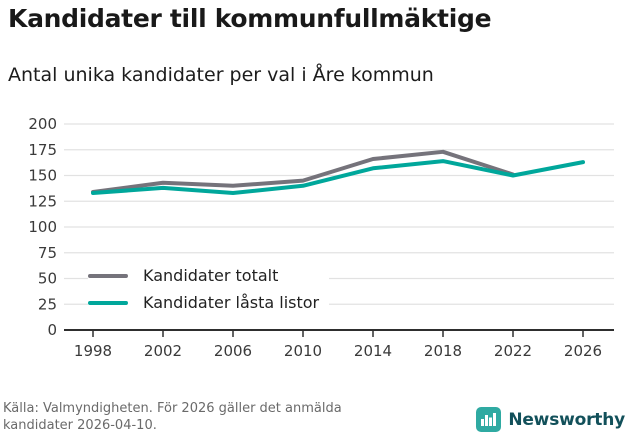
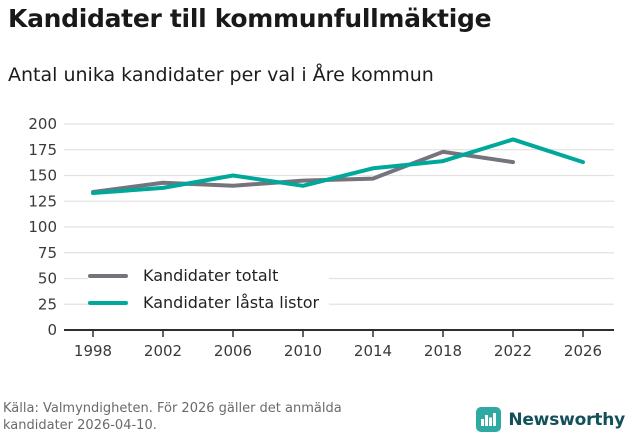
Kandidater låsta listor/2006: 133 -> 150
Kandidater totalt/2014: 166 -> 147
Kandidater totalt/2022: 151 -> 163
Kandidater låsta listor/2022: 150 -> 185
